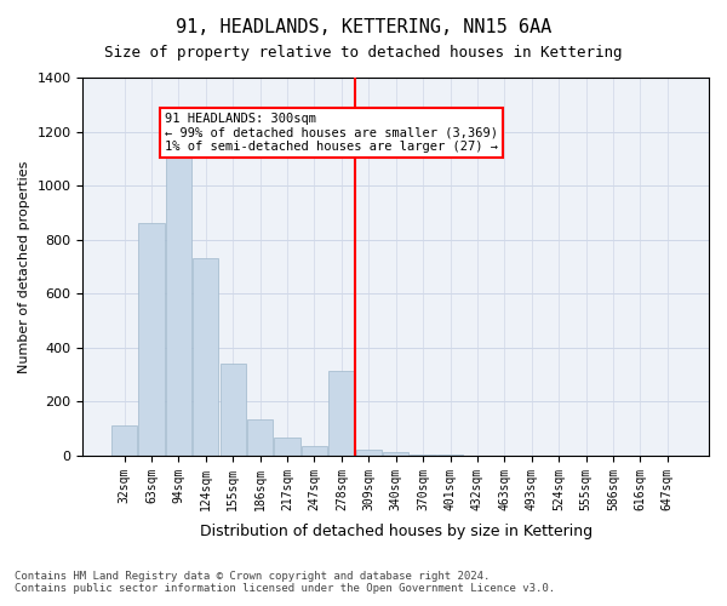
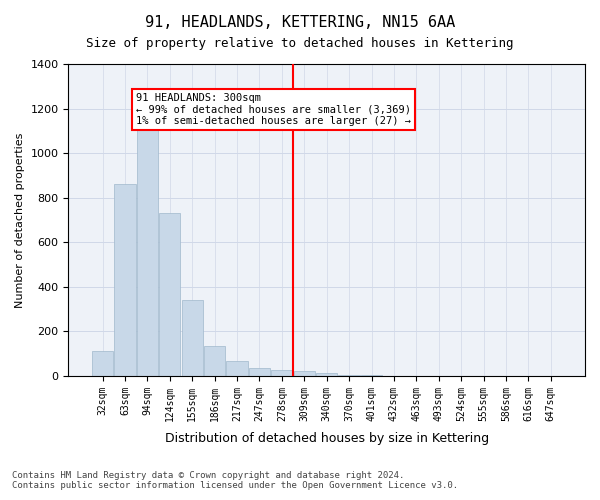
278sqm: 315 -> 25
